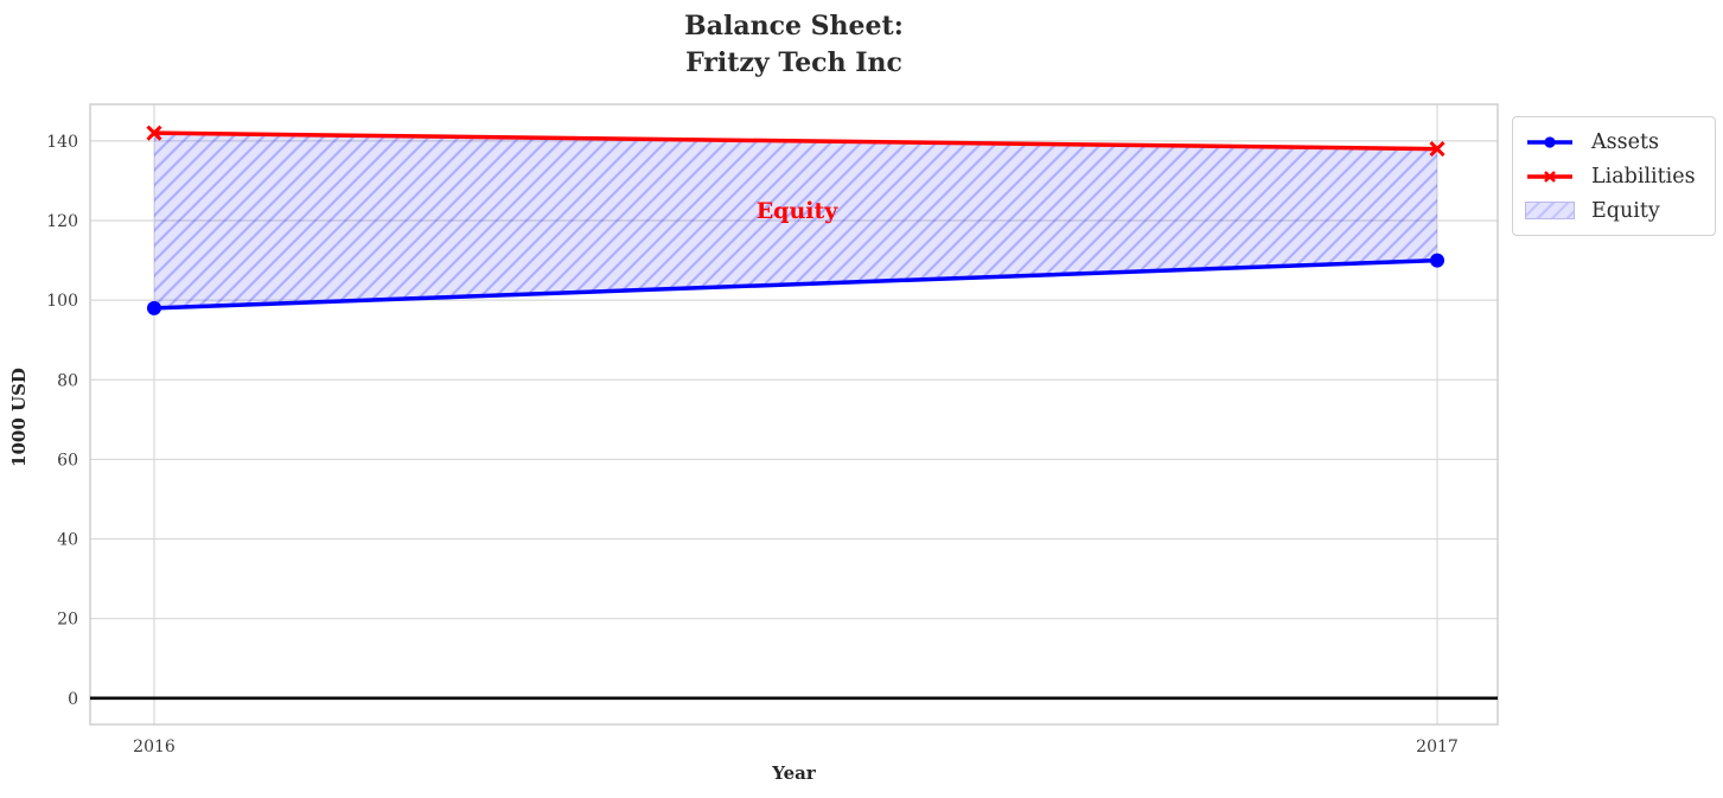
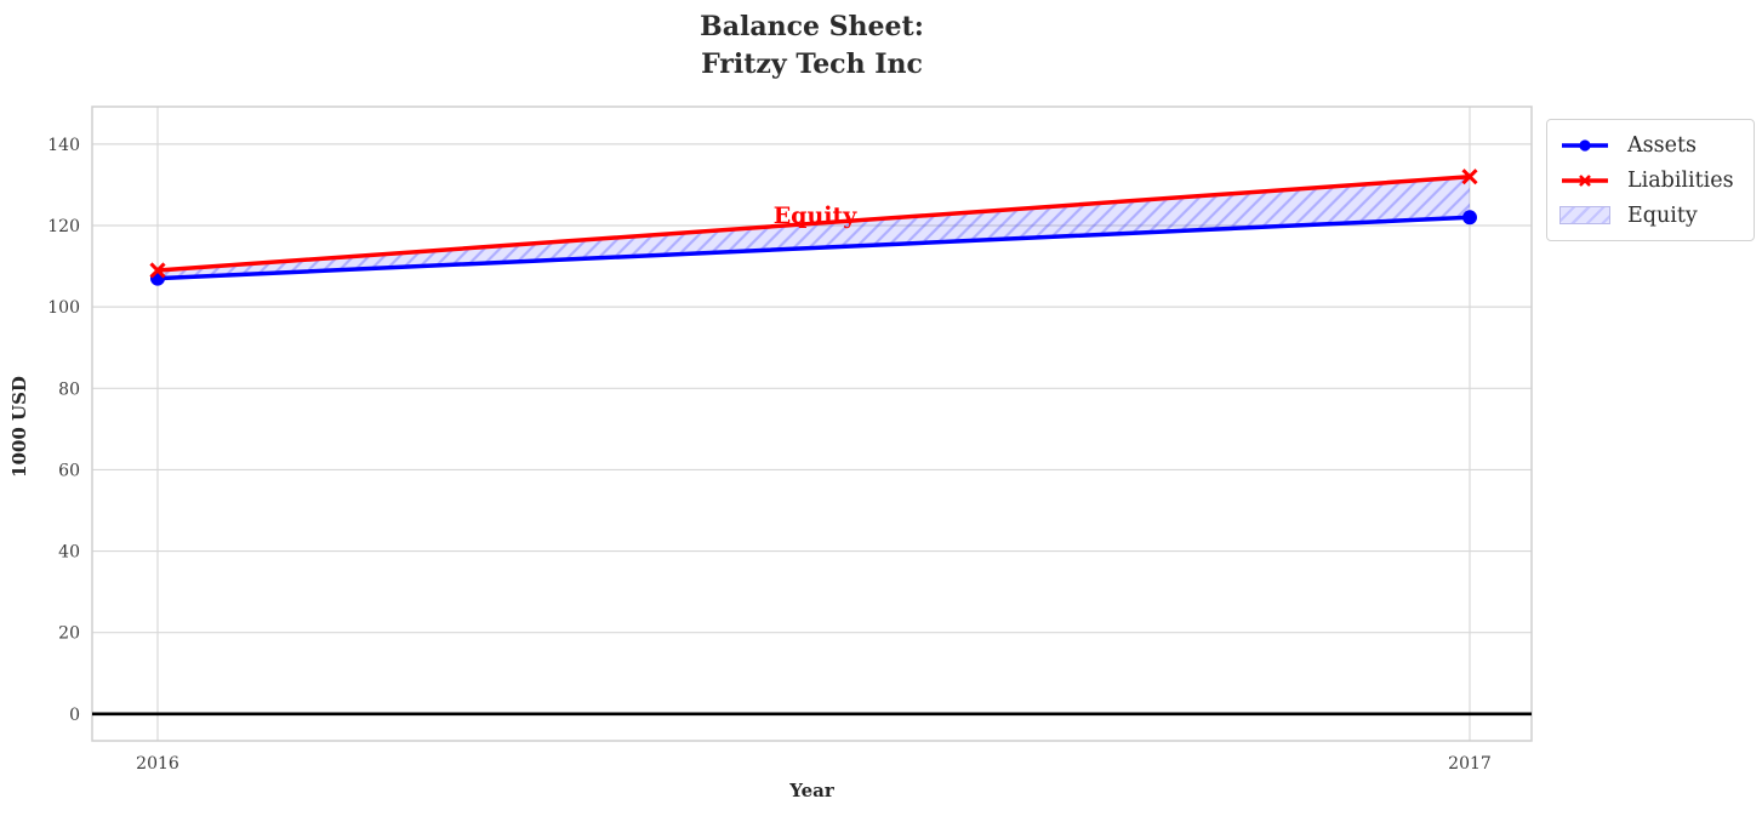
Assets/2016: 98 -> 107
Liabilities/2016: 142 -> 109
Assets/2017: 110 -> 122
Liabilities/2017: 138 -> 132
